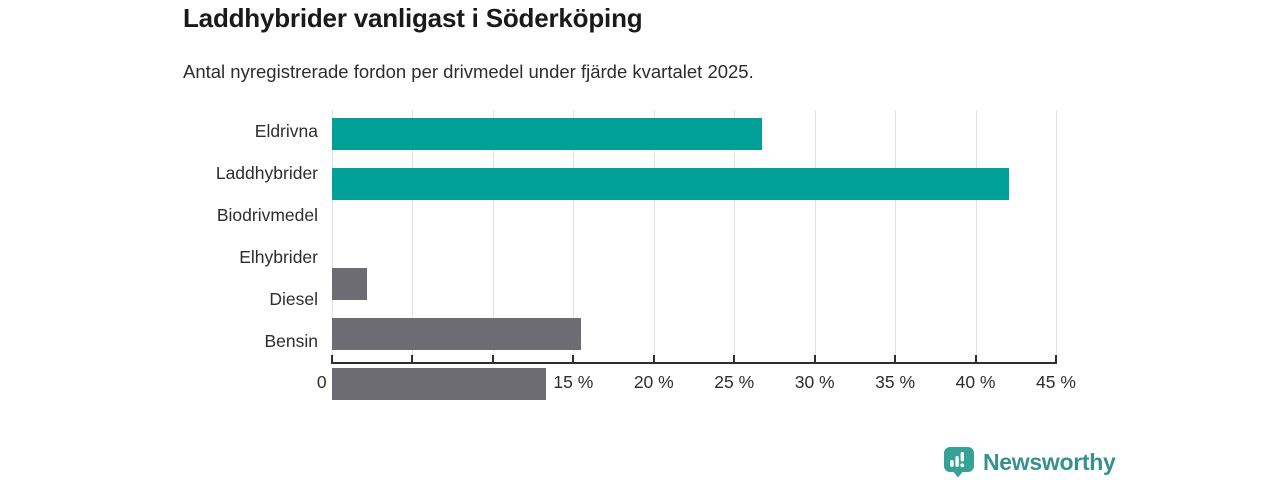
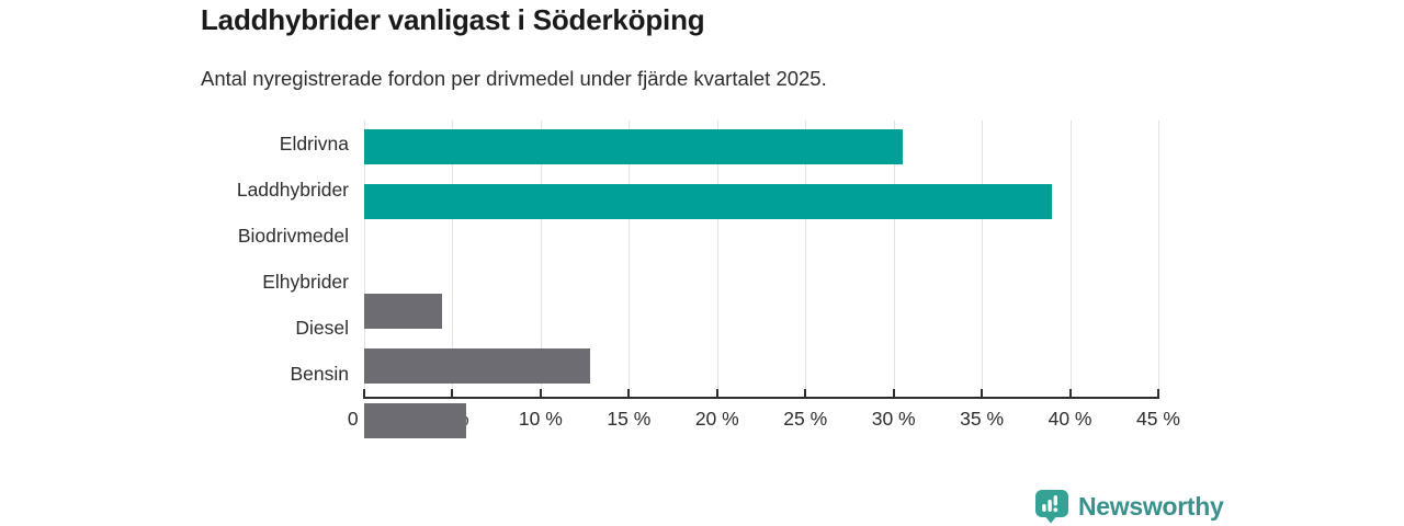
Eldrivna: 26.7% -> 30.5%
Laddhybrider: 42.1% -> 39.0%
Elhybrider: 2.2% -> 4.4%
Diesel: 15.5% -> 12.8%
Bensin: 13.3% -> 5.8%
